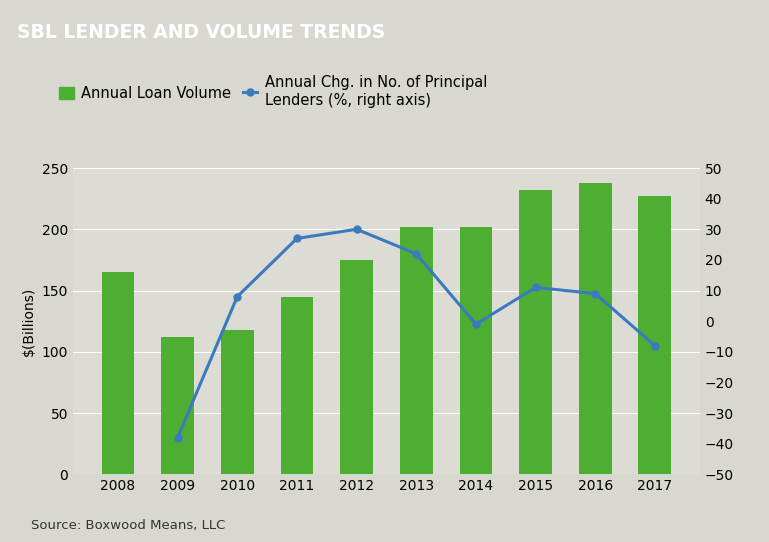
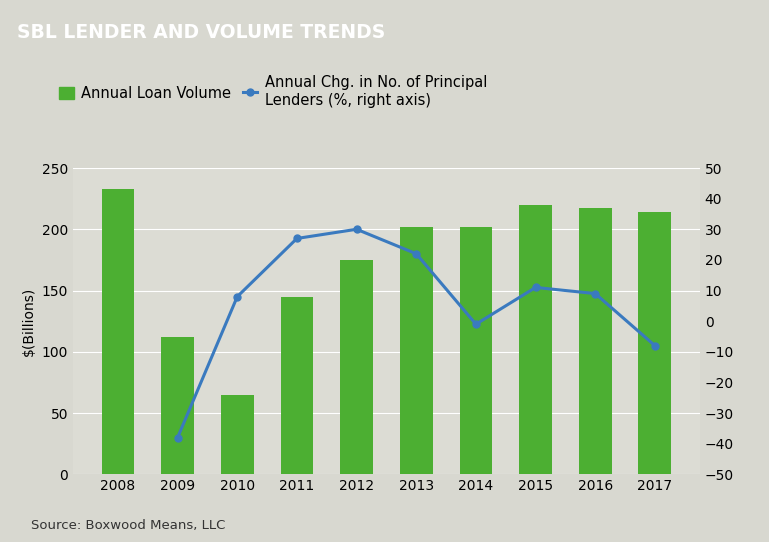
Annual Loan Volume/2008: 165 -> 233
Annual Loan Volume/2010: 118 -> 65
Annual Loan Volume/2015: 232 -> 220
Annual Loan Volume/2016: 238 -> 217
Annual Loan Volume/2017: 227 -> 214
